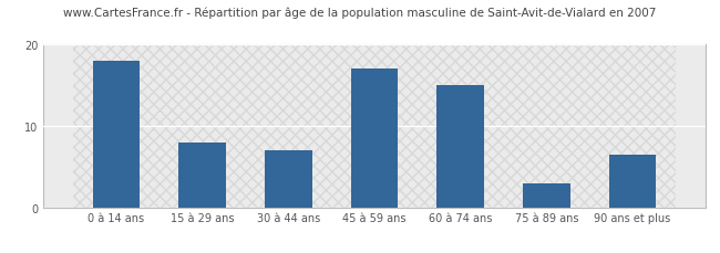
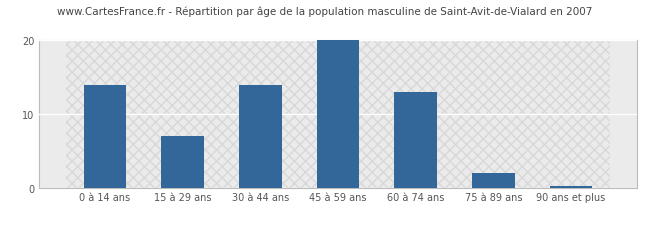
0 à 14 ans: 18.0 -> 14.0
15 à 29 ans: 8.0 -> 7.0
30 à 44 ans: 7.0 -> 14.0
45 à 59 ans: 17.0 -> 20.0
60 à 74 ans: 15.0 -> 13.0
75 à 89 ans: 3.0 -> 2.0
90 ans et plus: 6.4 -> 0.2
